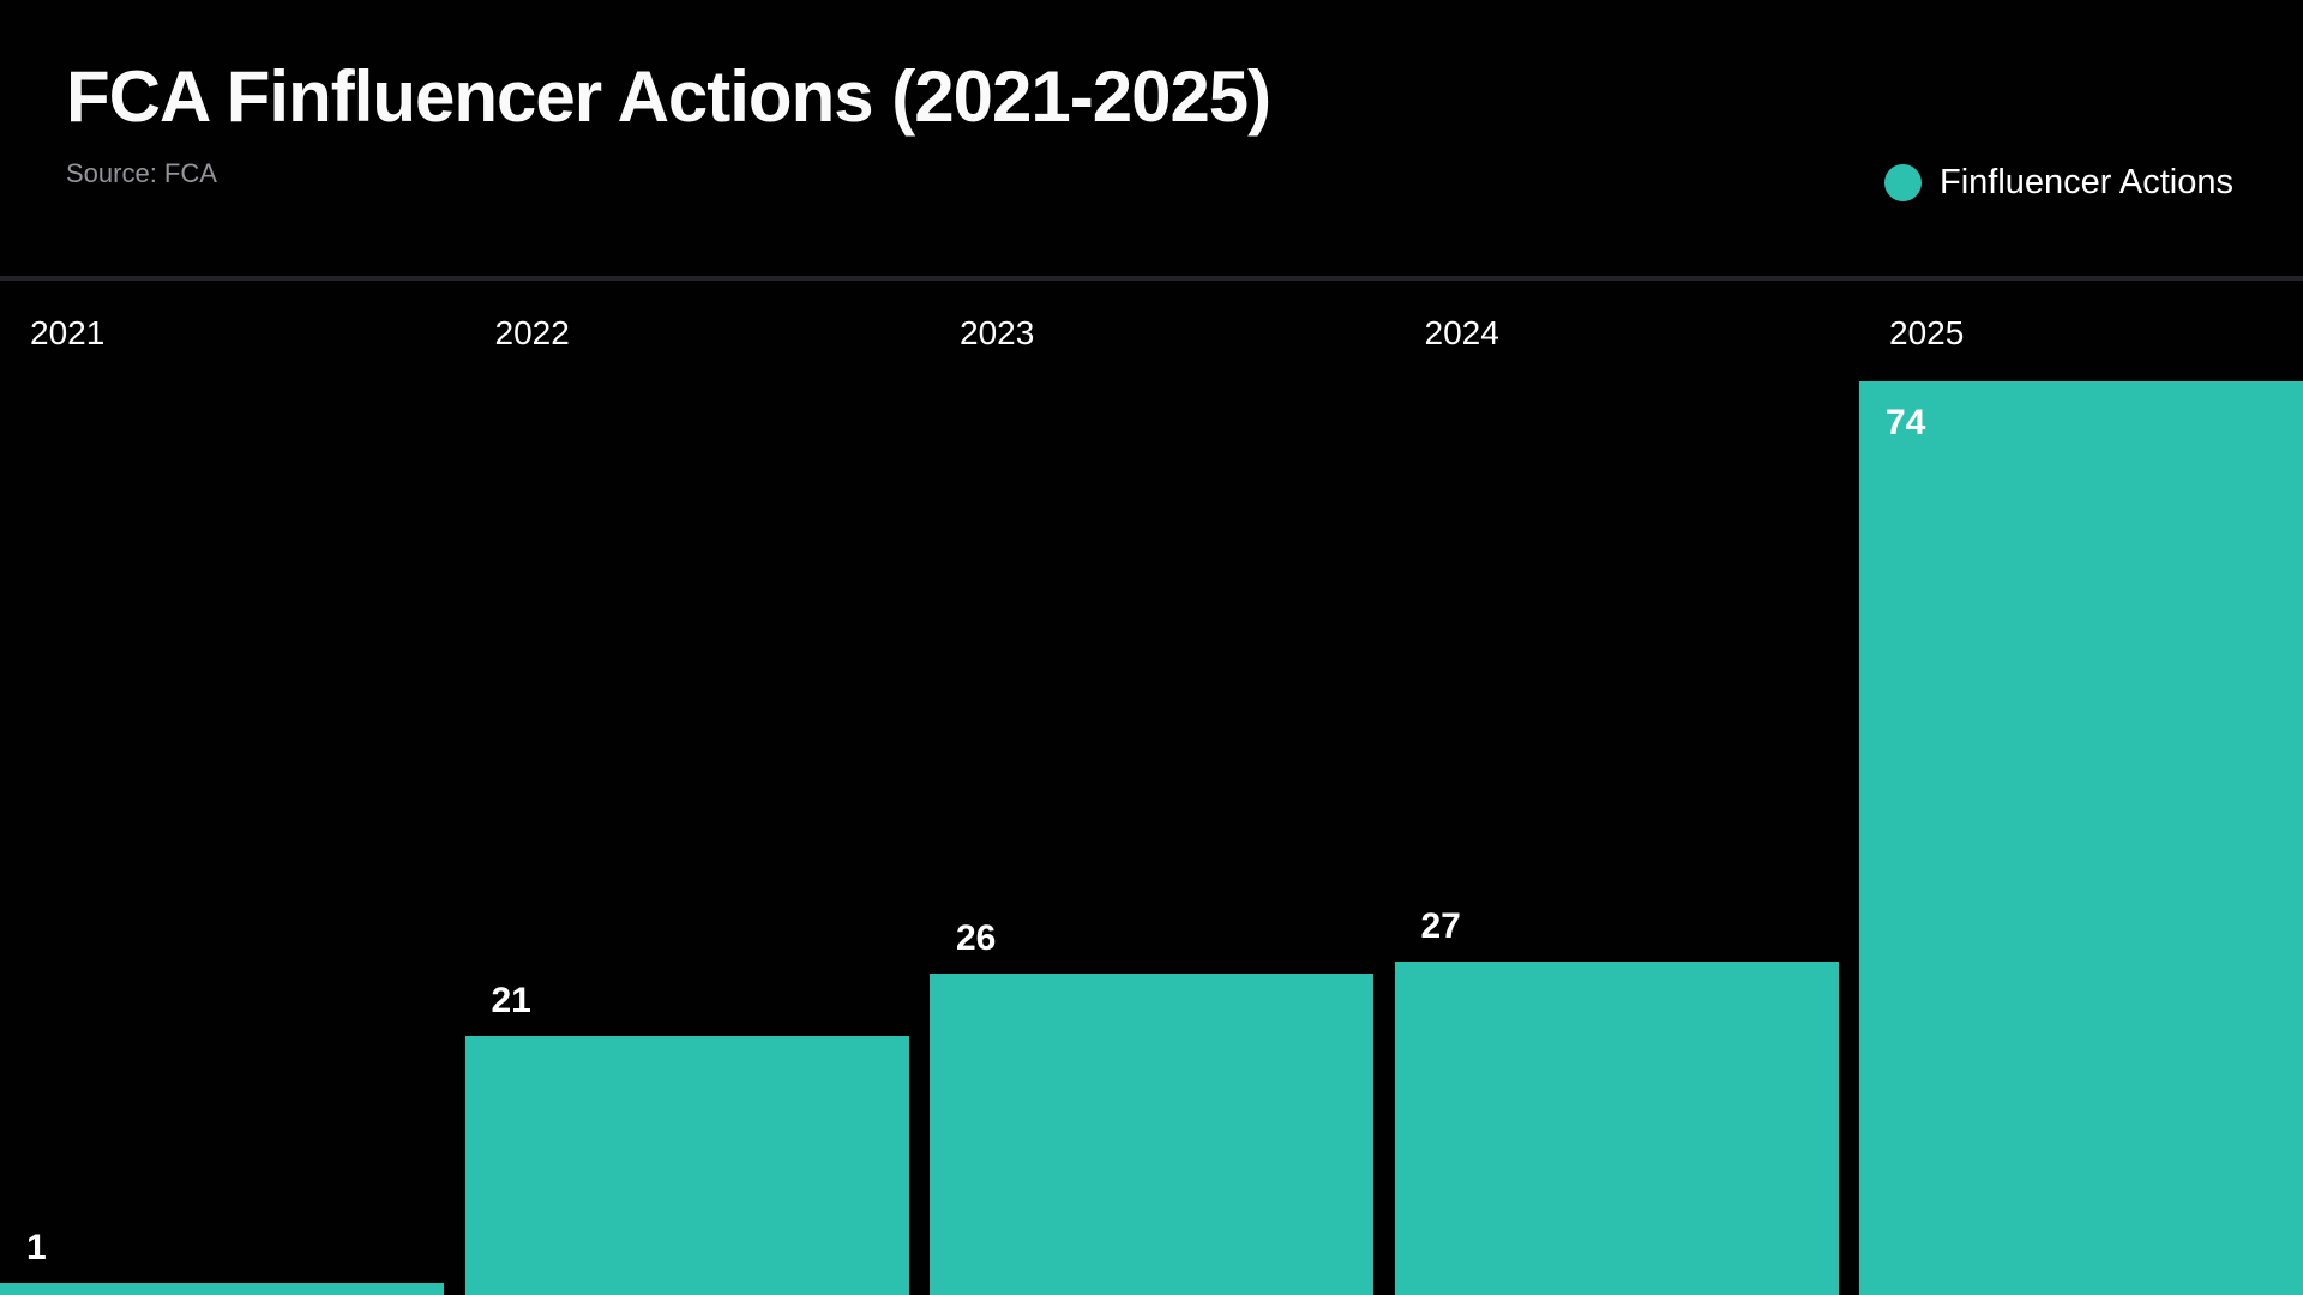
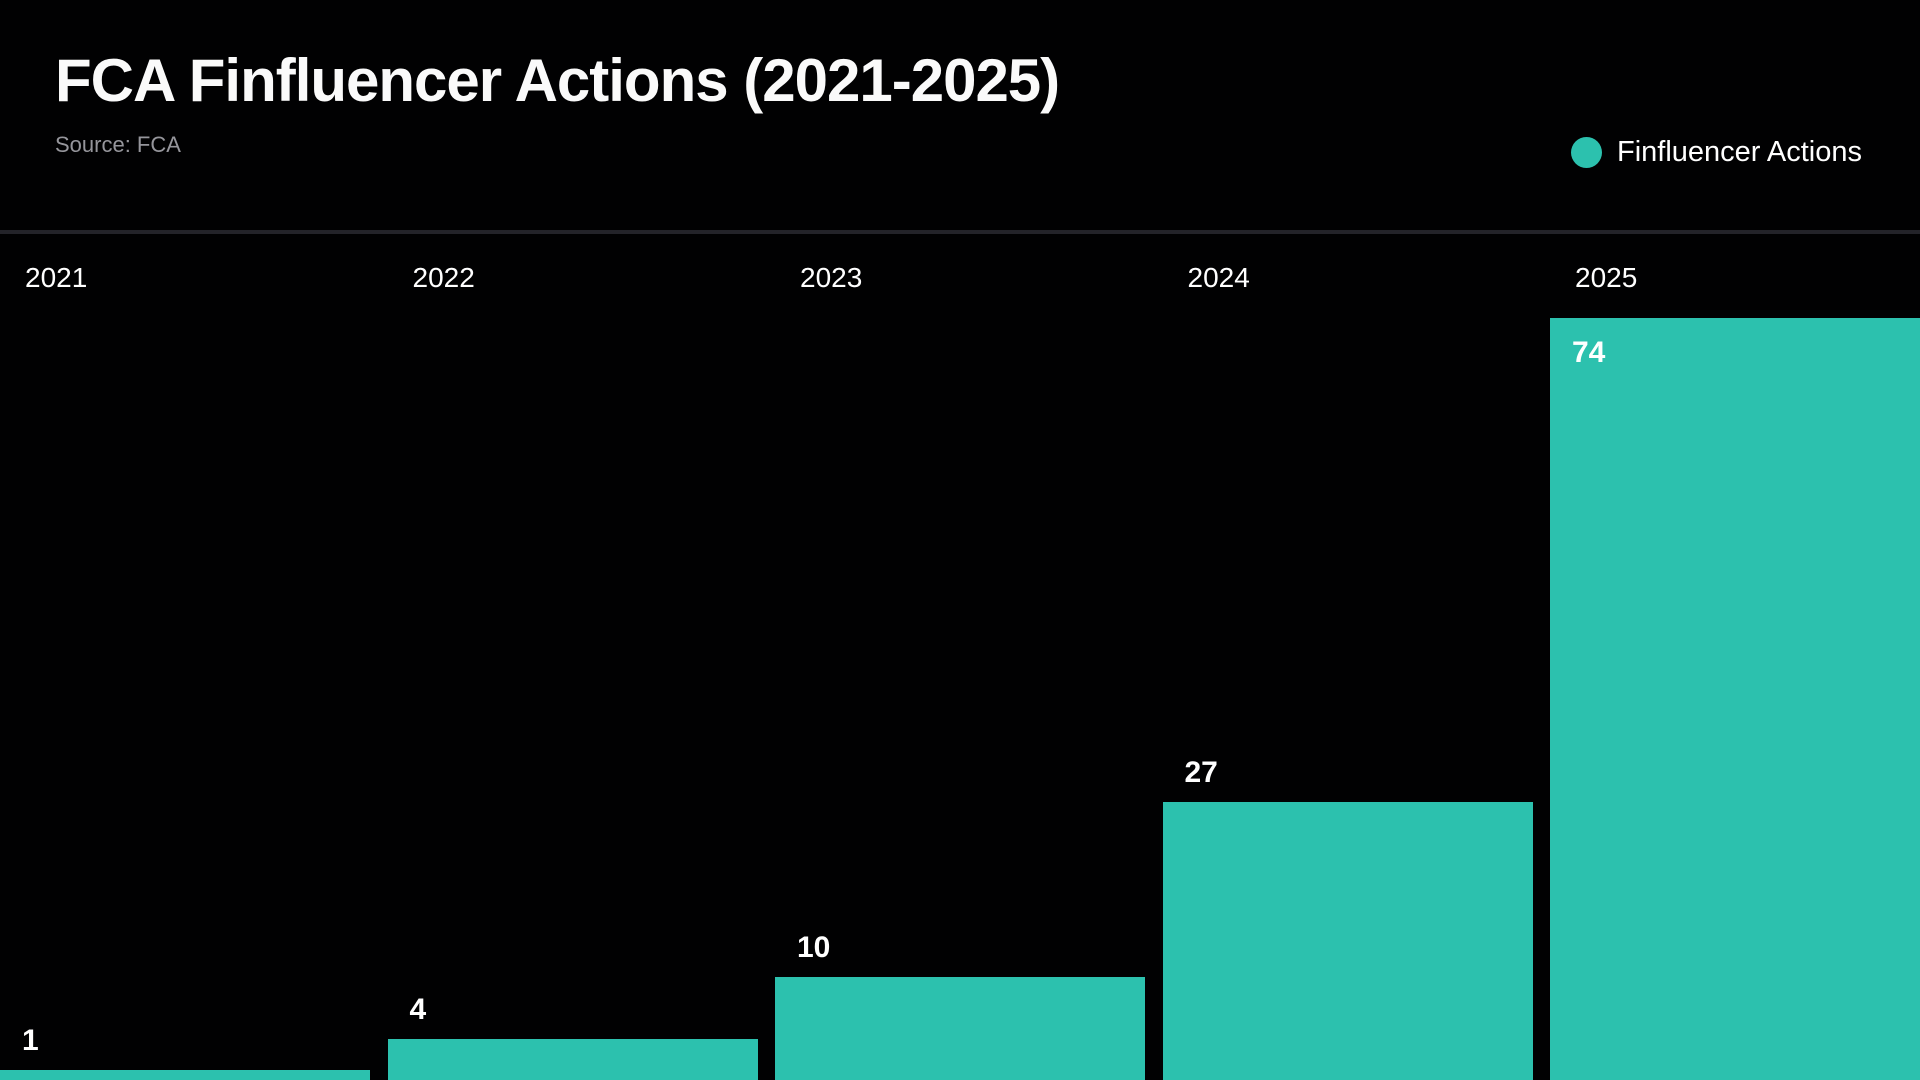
2022: 21 -> 4
2023: 26 -> 10
